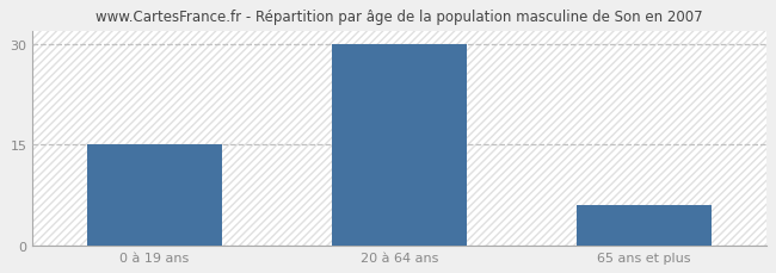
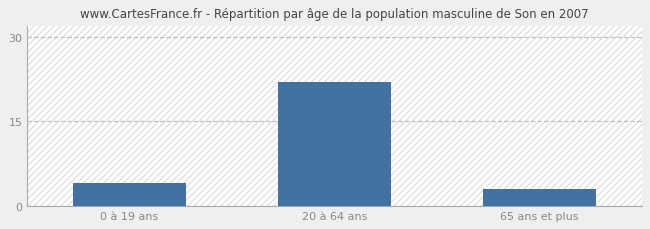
0 à 19 ans: 15 -> 4
20 à 64 ans: 30 -> 22
65 ans et plus: 6 -> 3
